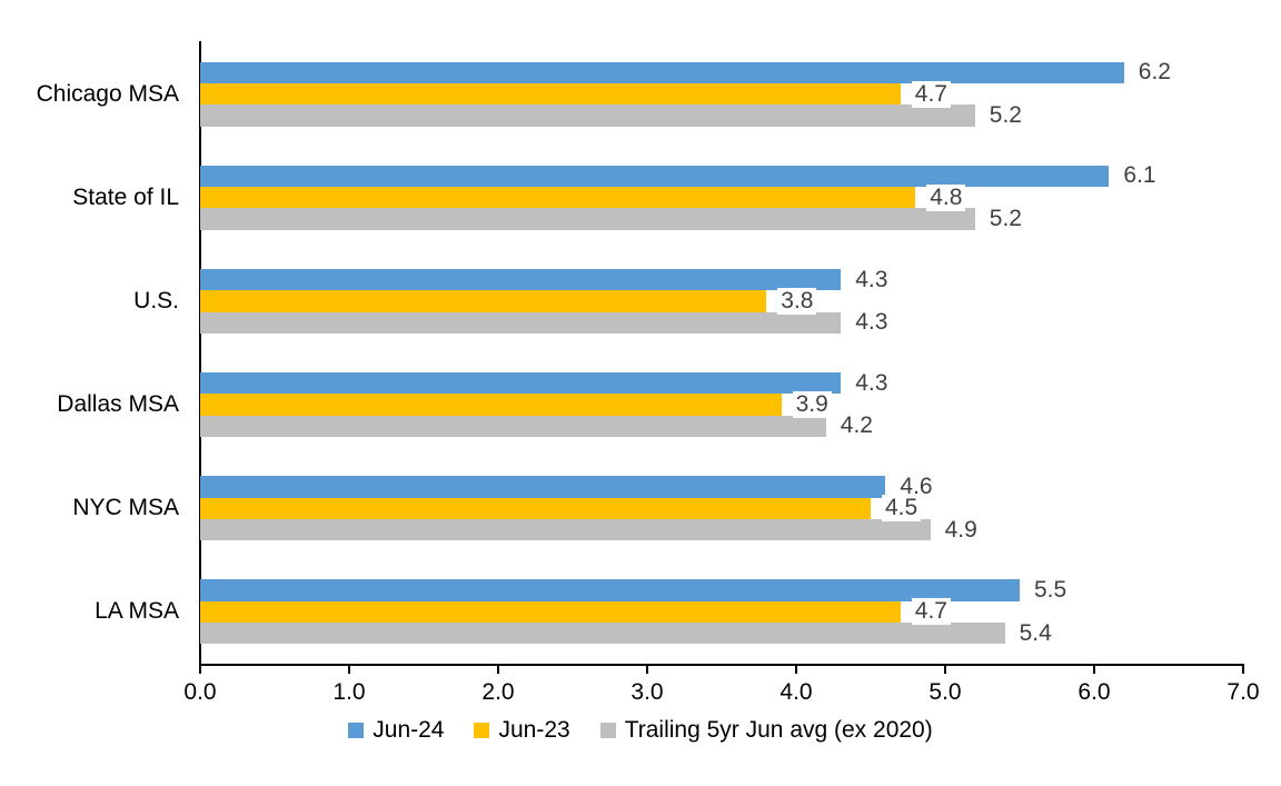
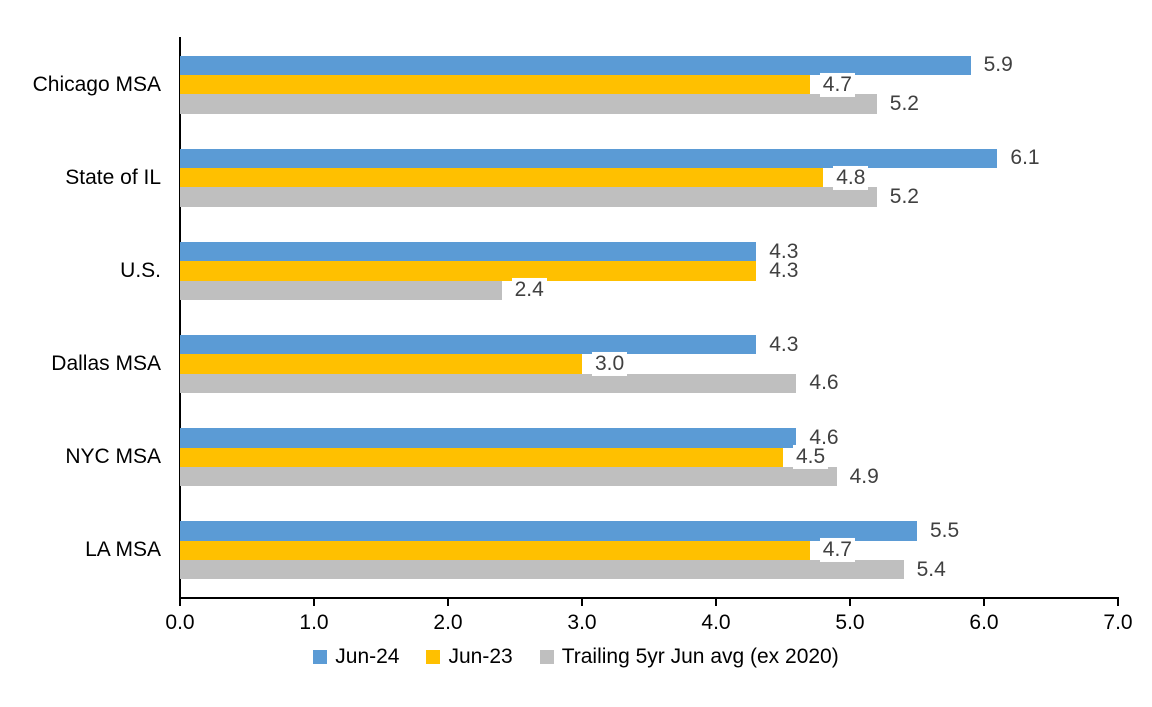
Jun-24/Chicago MSA: 6.2 -> 5.9
Jun-23/U.S.: 3.8 -> 4.3
Trailing 5yr Jun avg (ex 2020)/U.S.: 4.3 -> 2.4
Jun-23/Dallas MSA: 3.9 -> 3.0
Trailing 5yr Jun avg (ex 2020)/Dallas MSA: 4.2 -> 4.6
